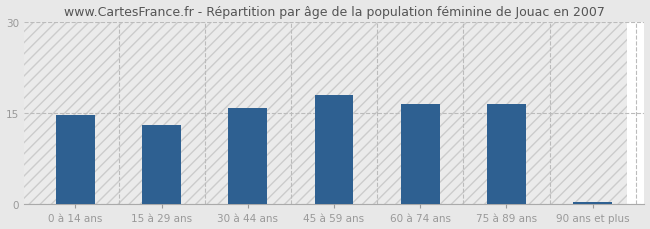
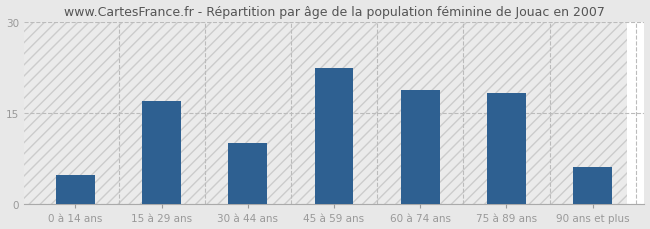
0 à 14 ans: 14.7 -> 4.8
15 à 29 ans: 13.1 -> 17.0
30 à 44 ans: 15.8 -> 10.0
45 à 59 ans: 18.0 -> 22.4
60 à 74 ans: 16.5 -> 18.8
75 à 89 ans: 16.5 -> 18.2
90 ans et plus: 0.4 -> 6.2
